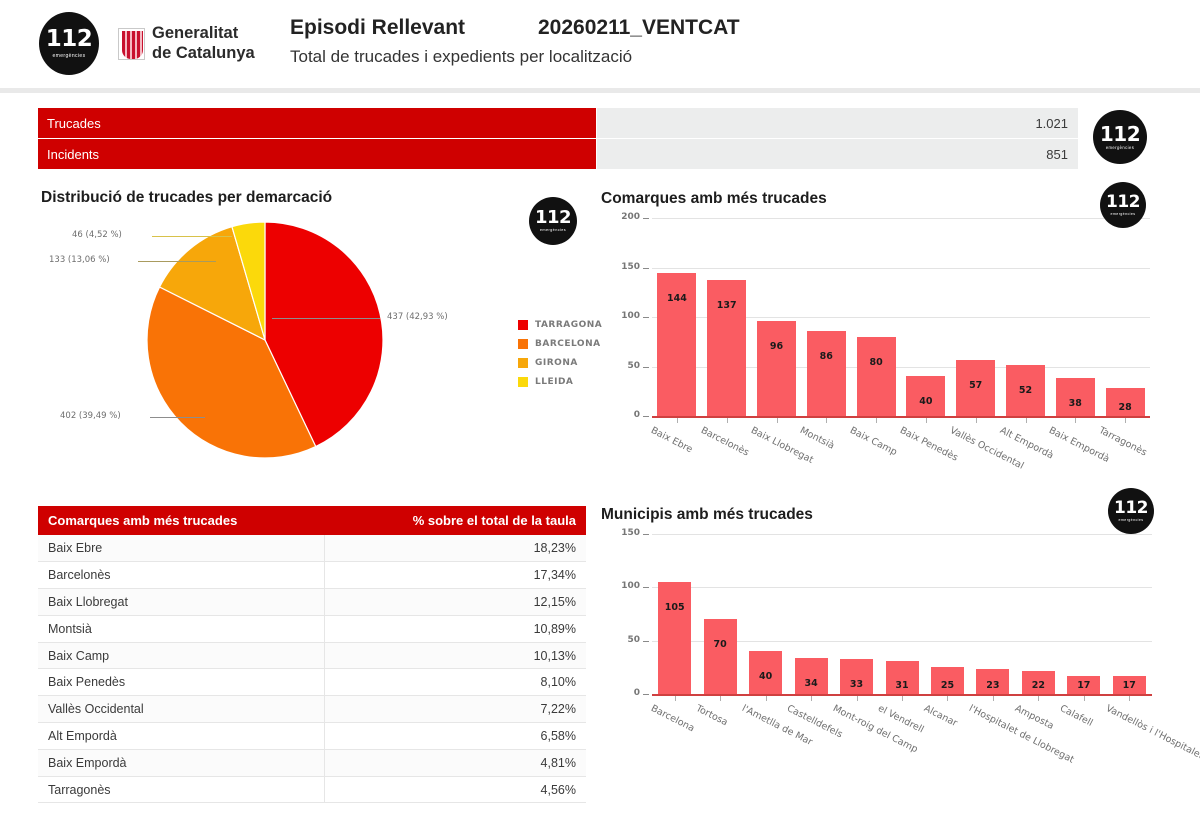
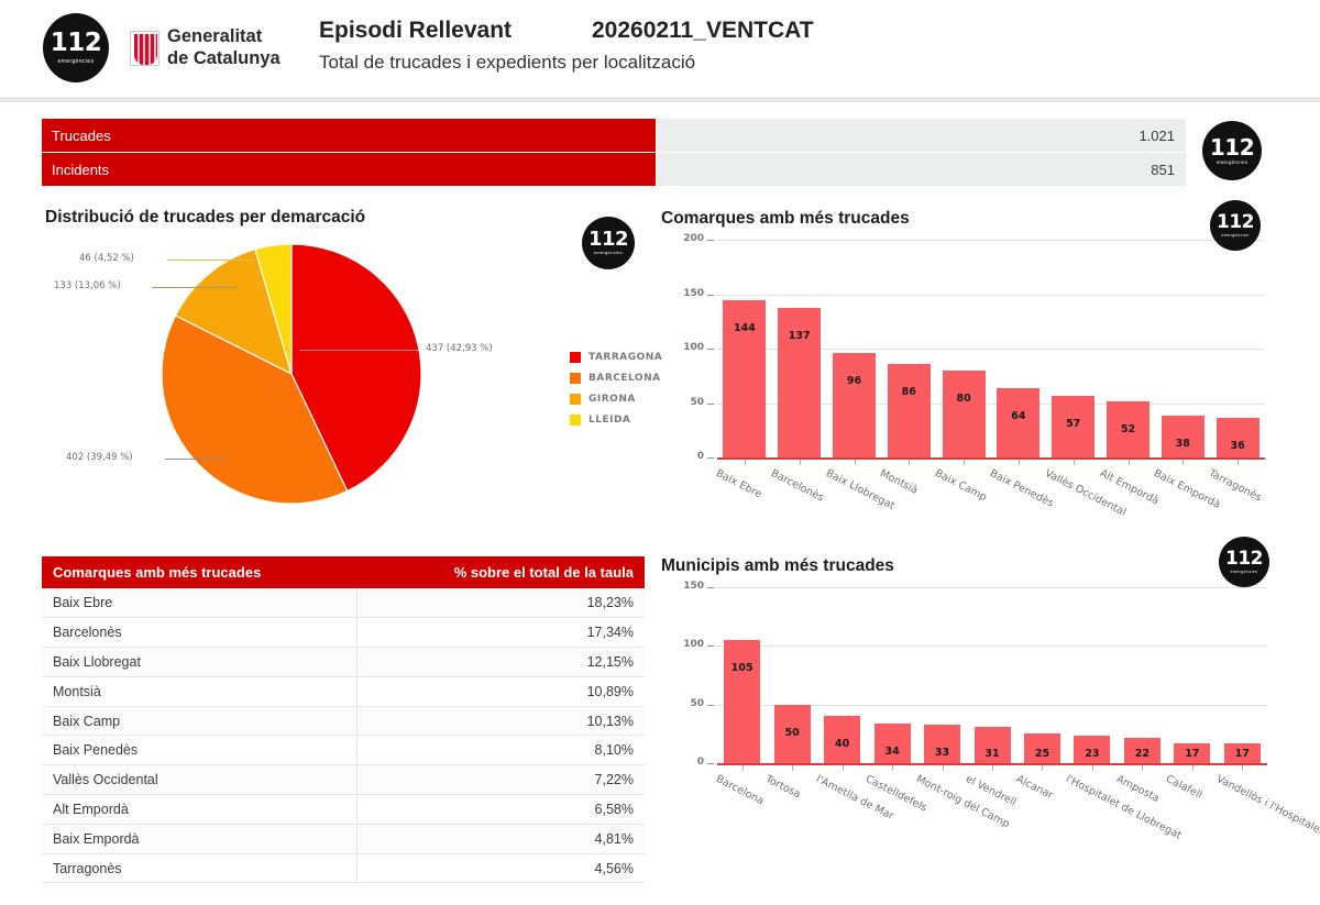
Comarques amb més trucades/Baix Penedès: 40 -> 64
Comarques amb més trucades/Tarragonès: 28 -> 36
Municipis amb més trucades/Tortosa: 70 -> 50
